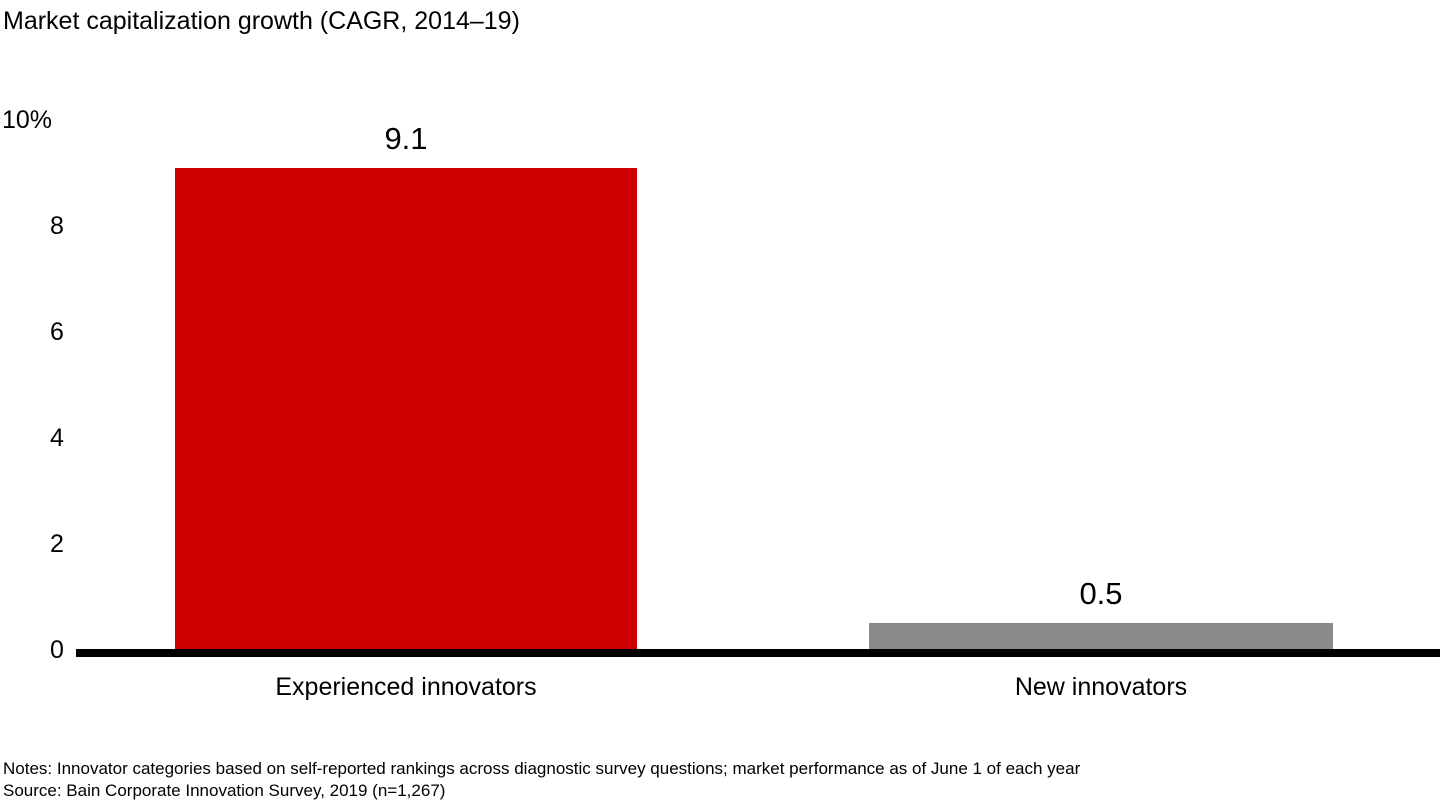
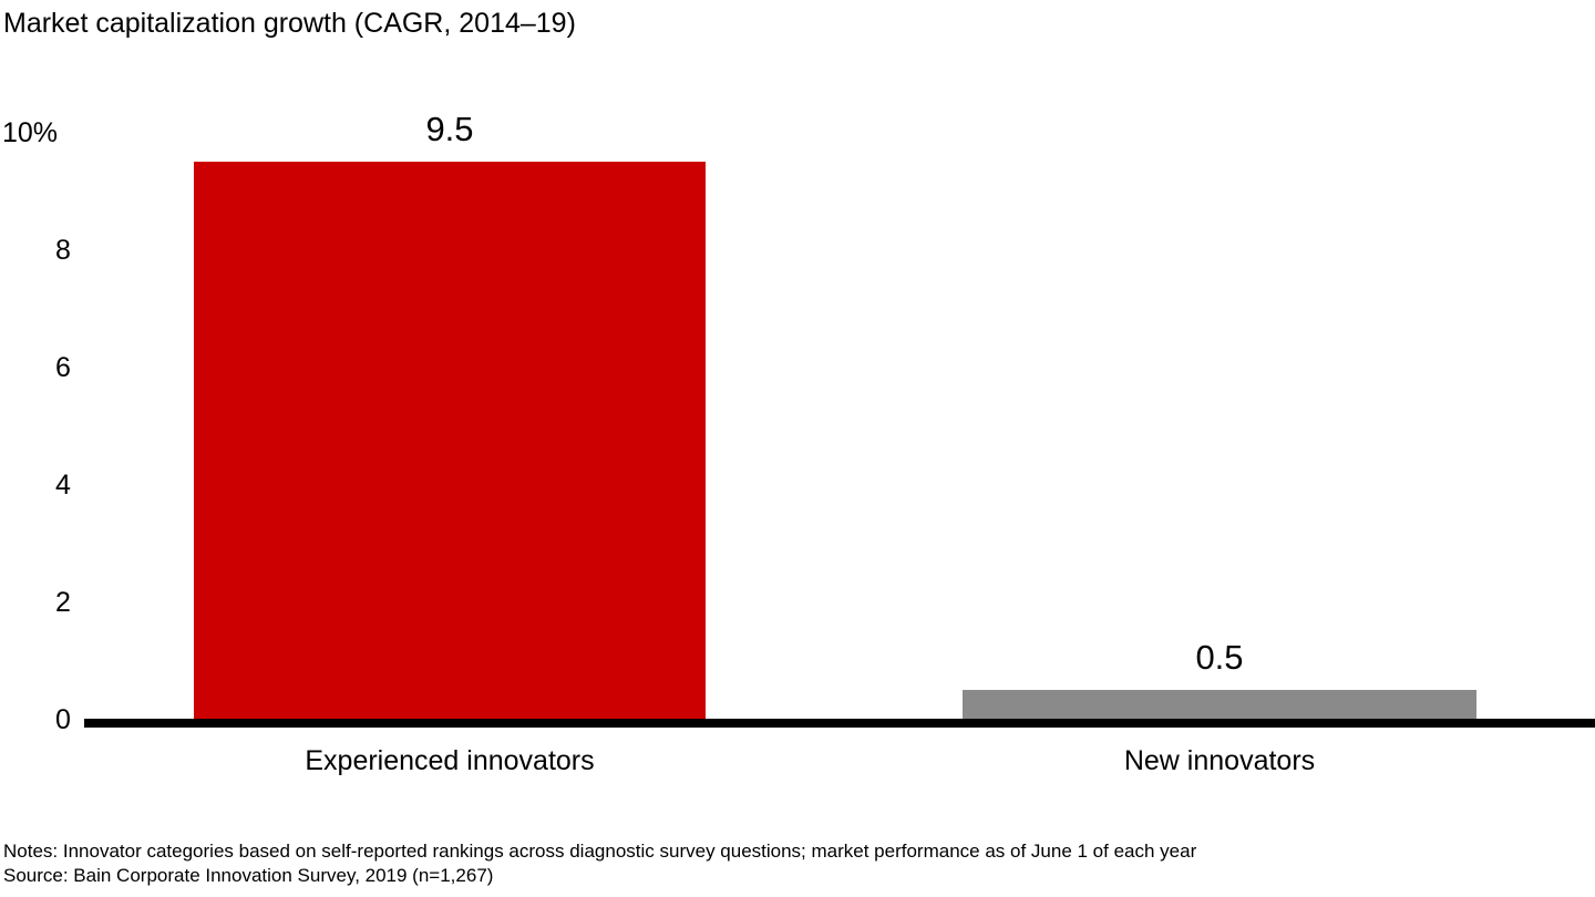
Experienced innovators: 9.1 -> 9.5
